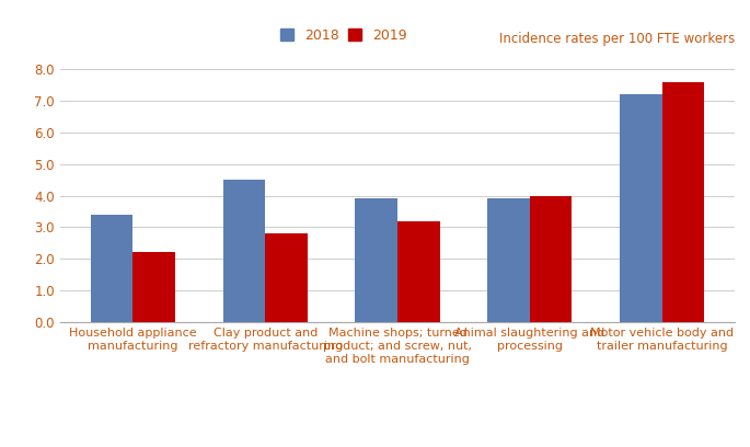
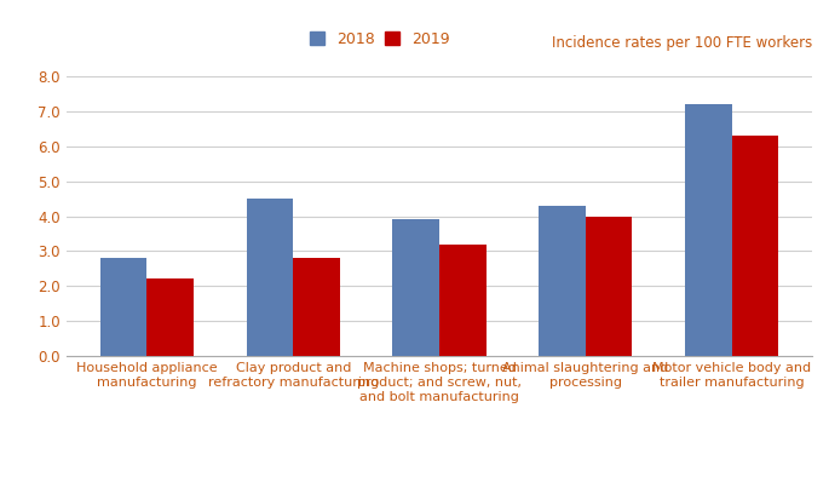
2018/Household appliance manufacturing: 3.4 -> 2.8
2018/Animal slaughtering and processing: 3.9 -> 4.3
2019/Motor vehicle body and trailer manufacturing: 7.6 -> 6.3
